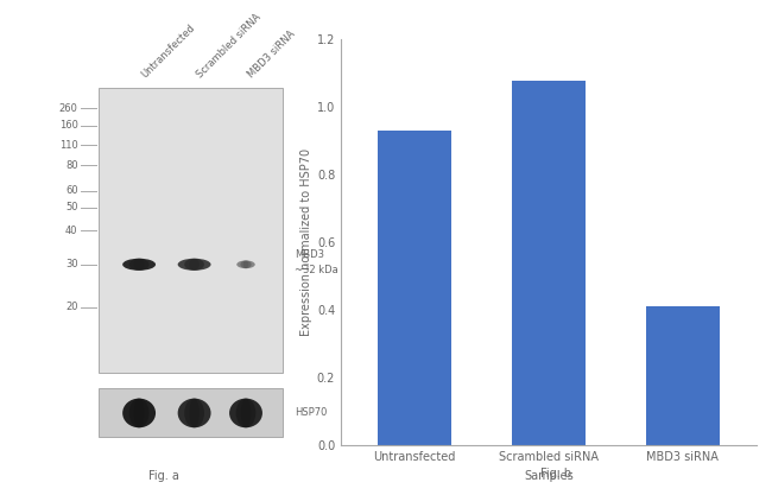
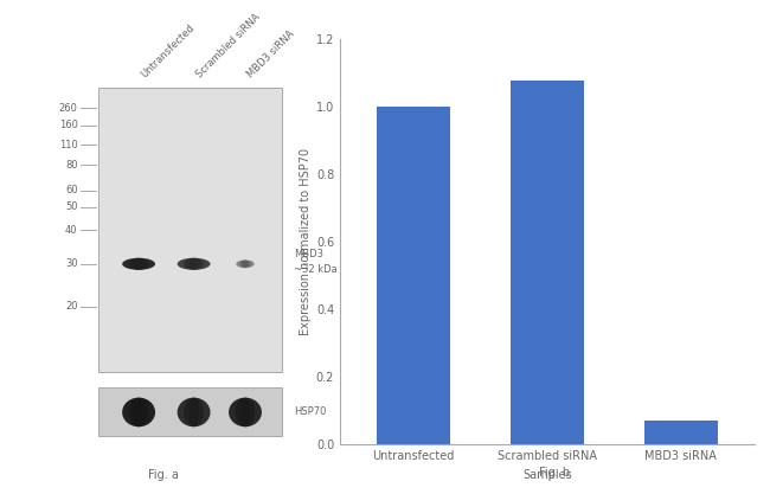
Untransfected: 0.93 -> 1.00
MBD3 siRNA: 0.41 -> 0.07
